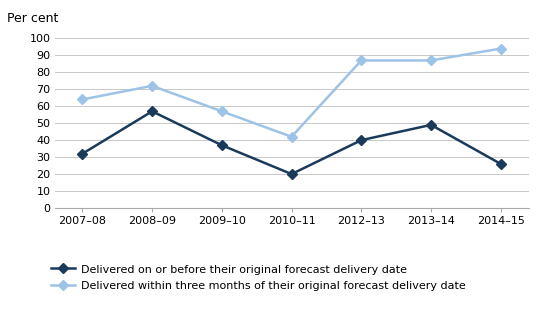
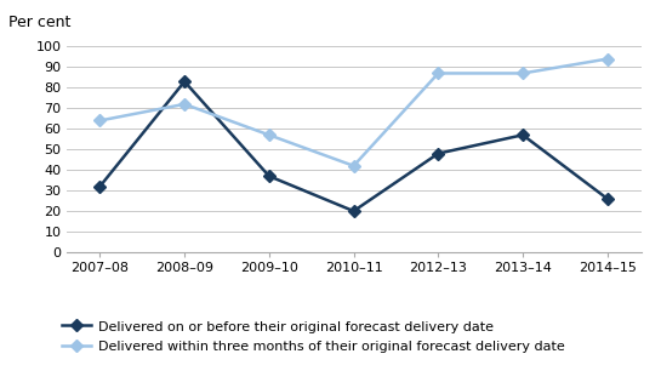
Delivered on or before their original forecast delivery date/2008–09: 57 -> 83
Delivered on or before their original forecast delivery date/2012–13: 40 -> 48
Delivered on or before their original forecast delivery date/2013–14: 49 -> 57
